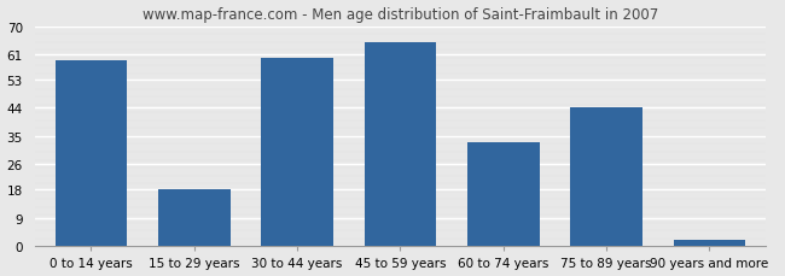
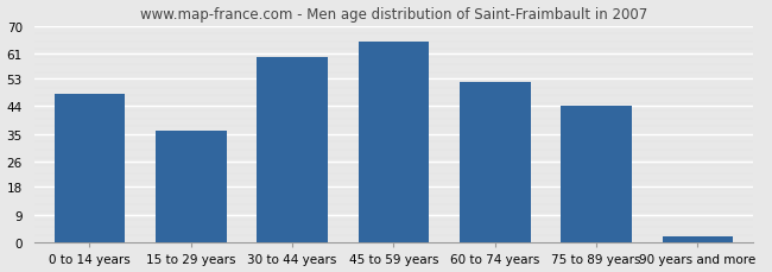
0 to 14 years: 59 -> 48
15 to 29 years: 18 -> 36
60 to 74 years: 33 -> 52
